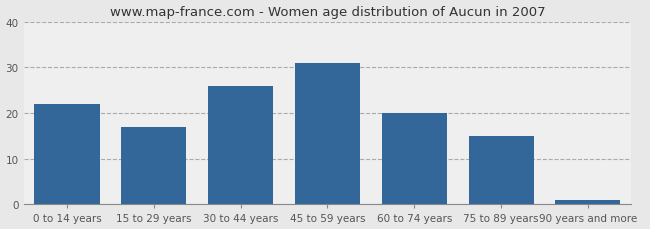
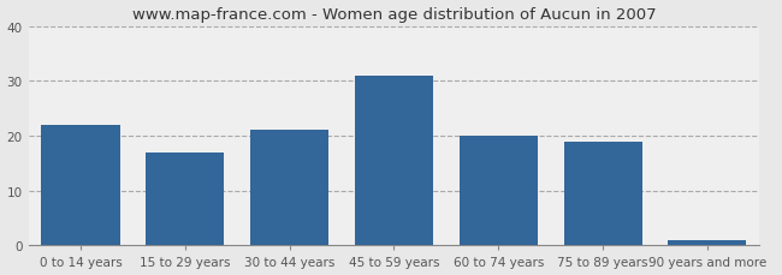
30 to 44 years: 26 -> 21
75 to 89 years: 15 -> 19
